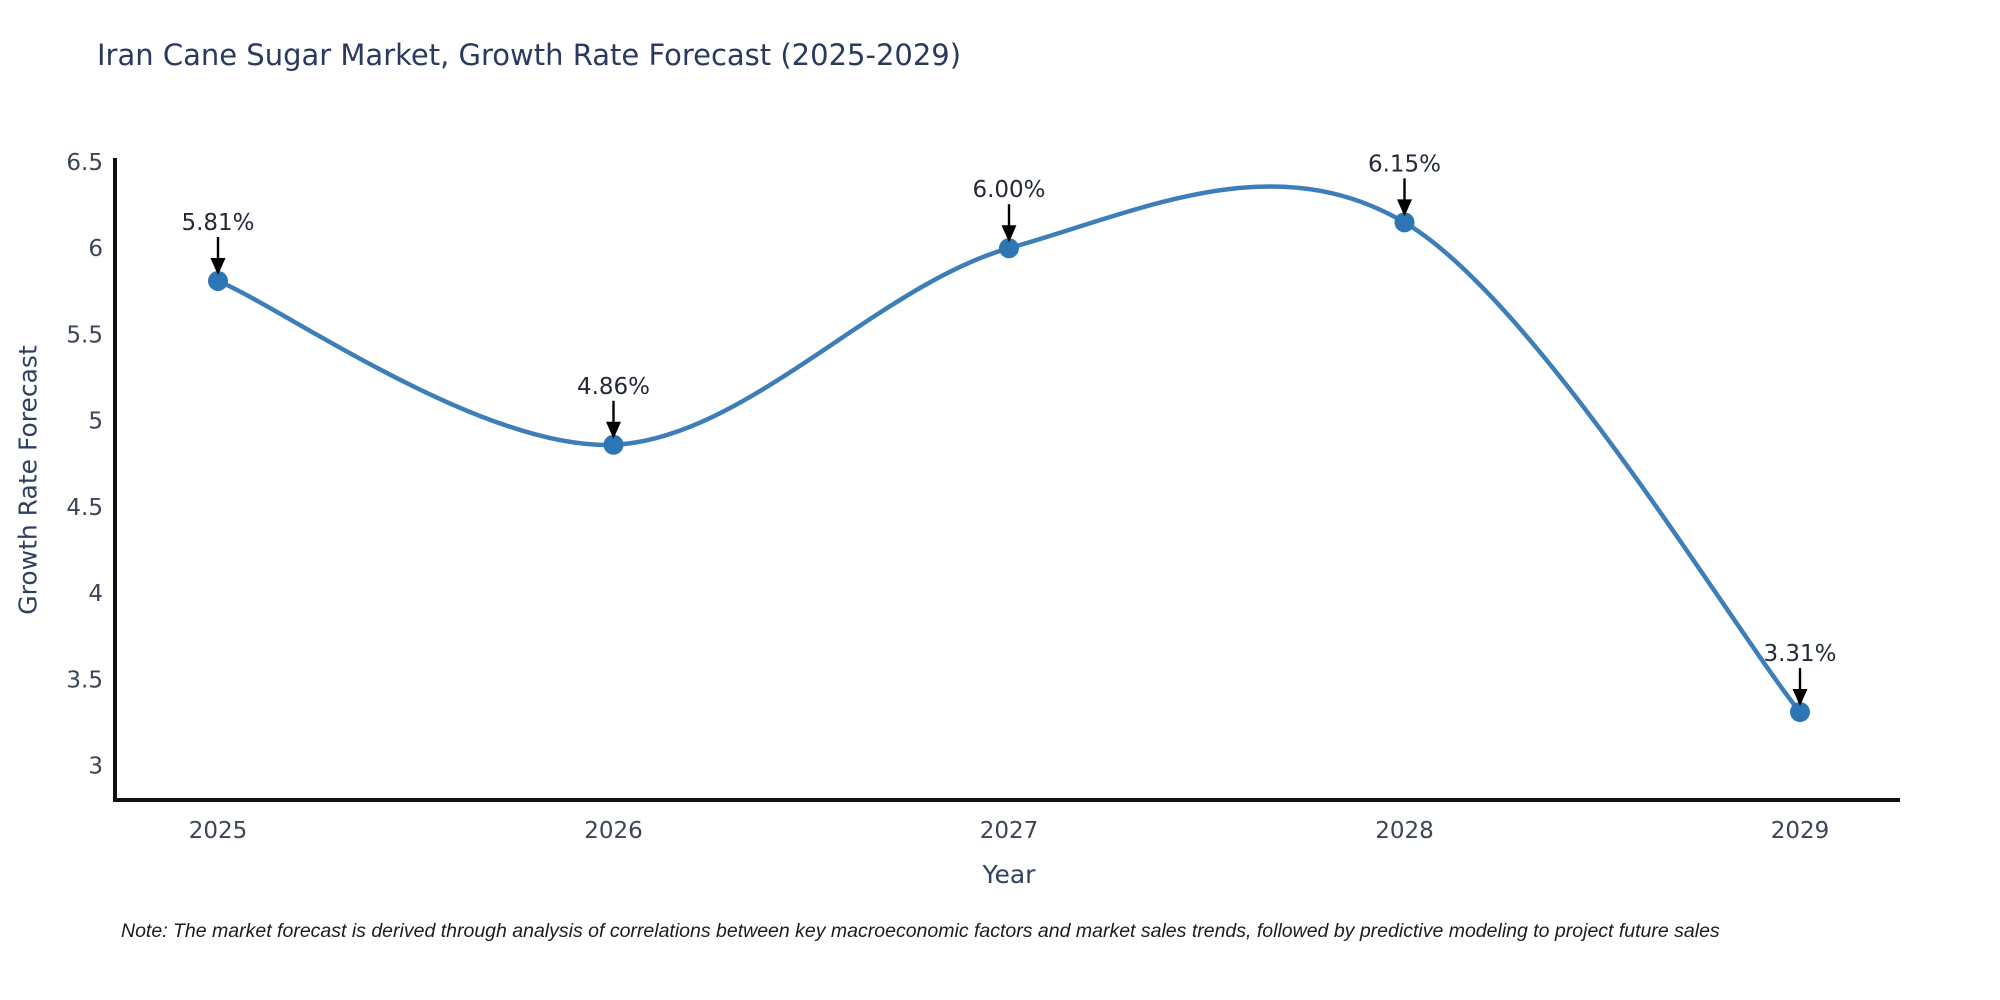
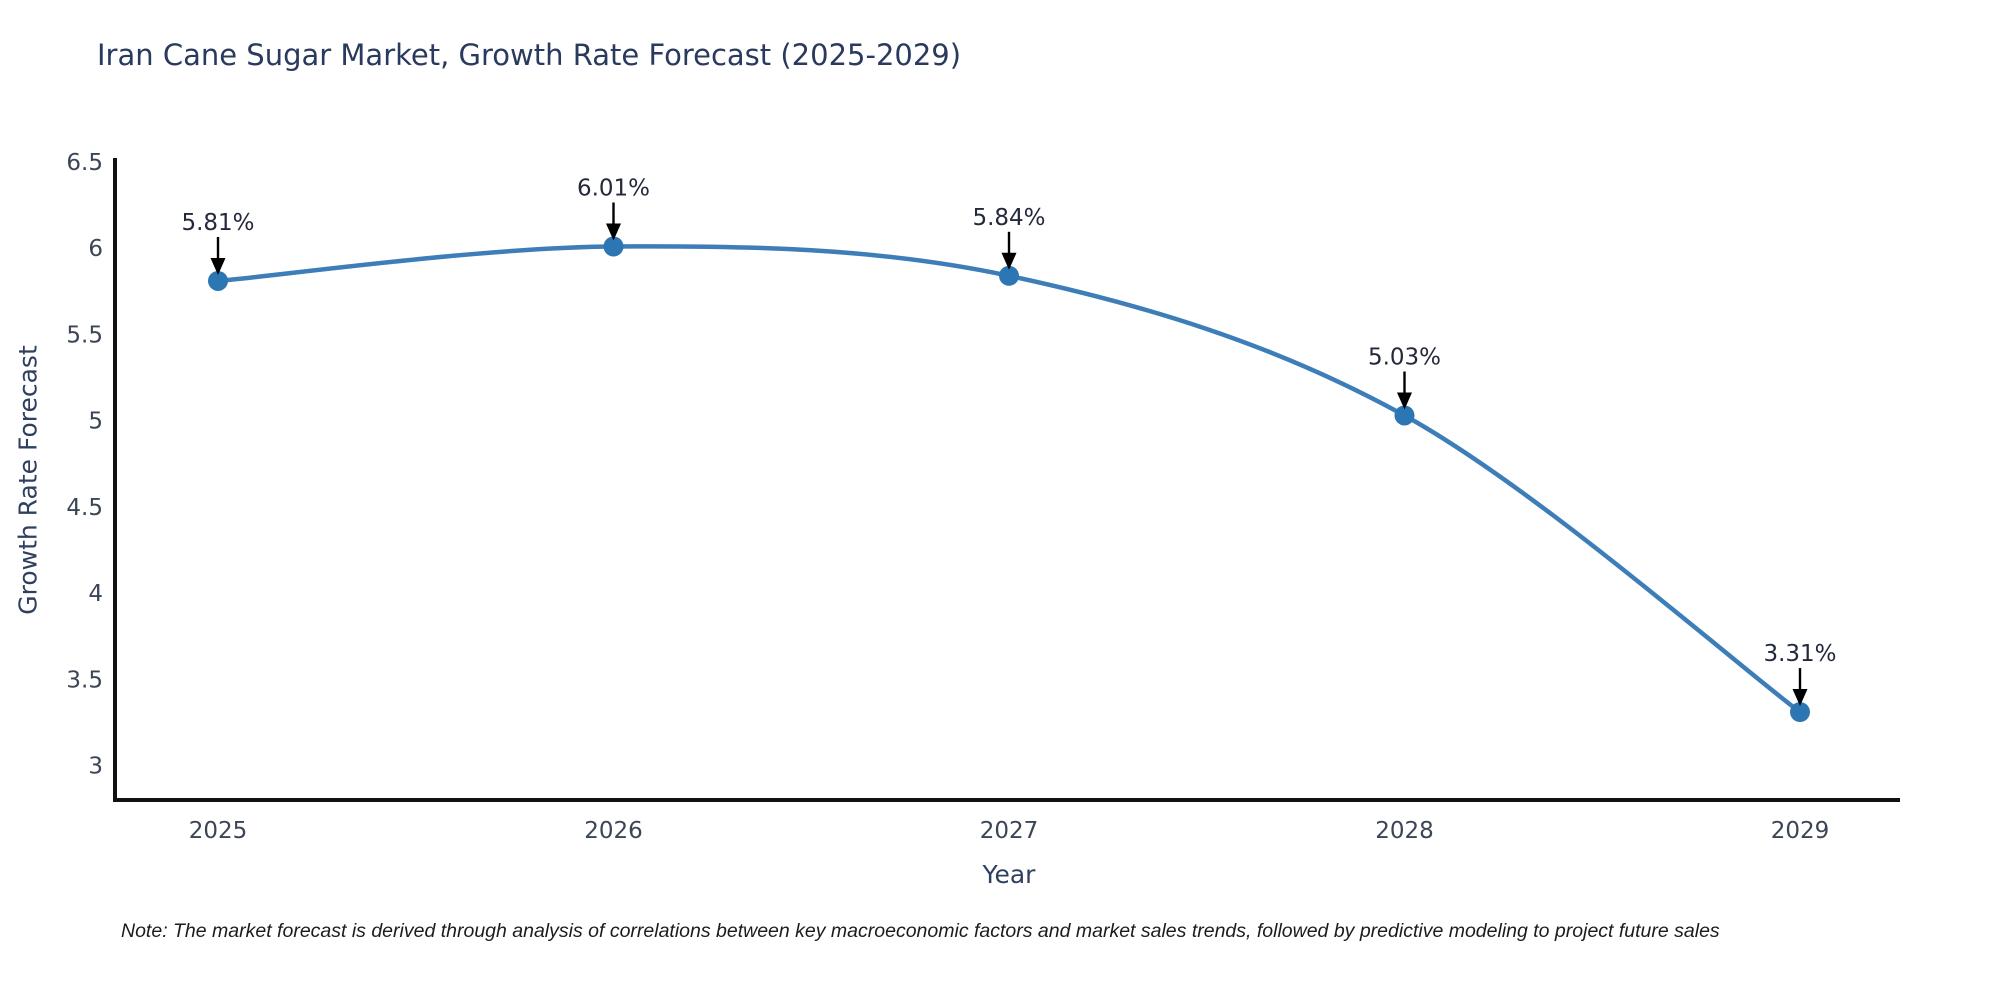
2026: 4.86% -> 6.01%
2027: 6.00% -> 5.84%
2028: 6.15% -> 5.03%
